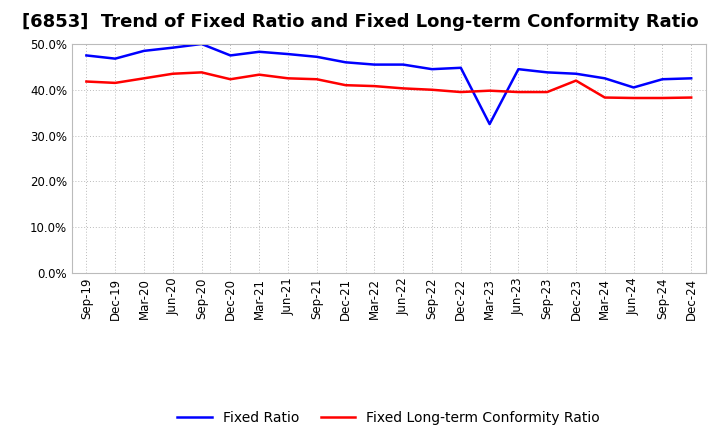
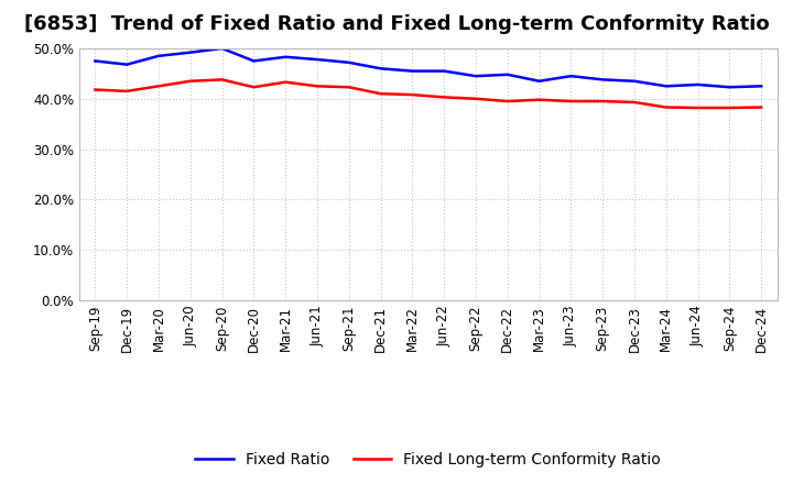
Fixed Ratio/Mar-23: 32.5% -> 43.5%
Fixed Long-term Conformity Ratio/Dec-23: 42.0% -> 39.3%
Fixed Ratio/Jun-24: 40.5% -> 42.8%
